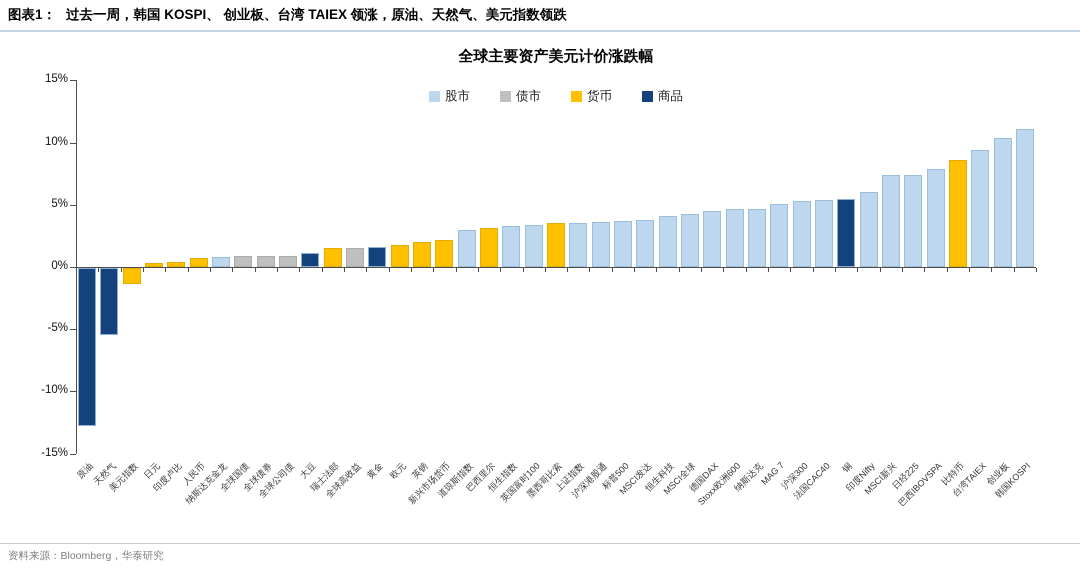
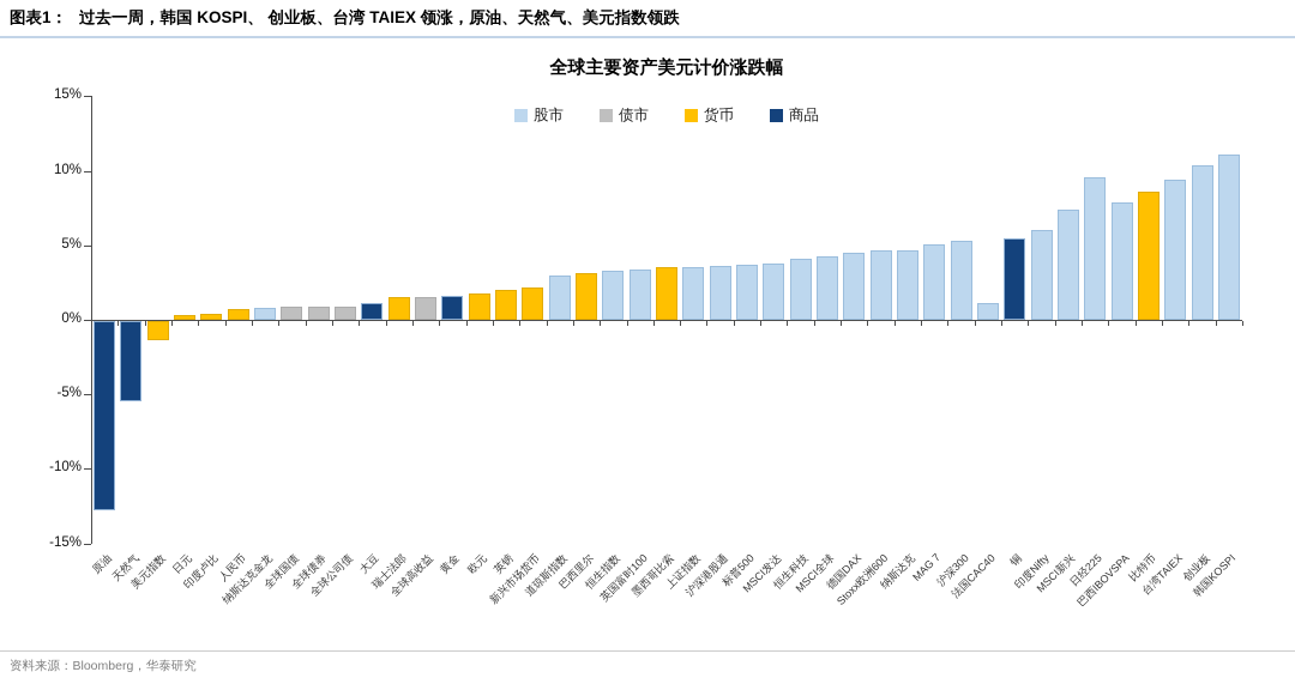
法国CAC40: 5.4% -> 1.1%
日经225: 7.4% -> 9.6%
